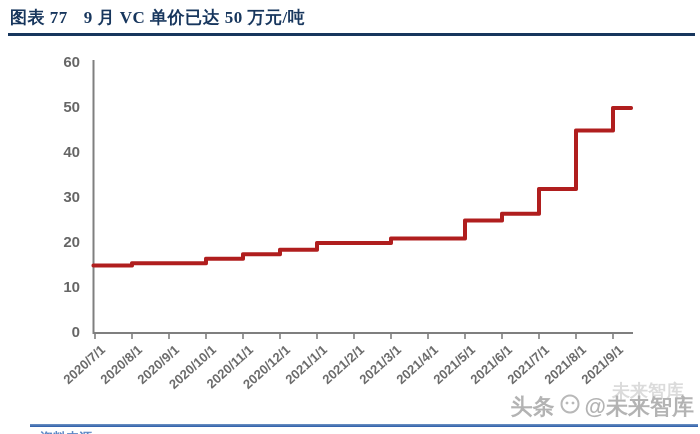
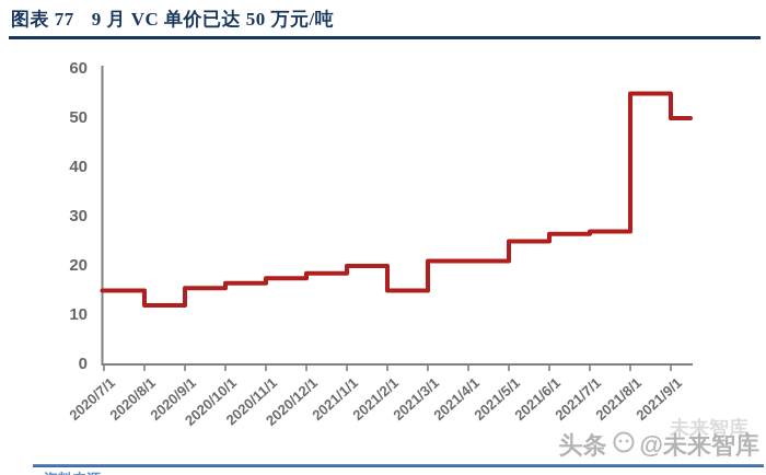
2020/8/1: 16 -> 12
2021/2/1: 20 -> 15
2021/7/1: 32 -> 27
2021/8/1: 45 -> 55
